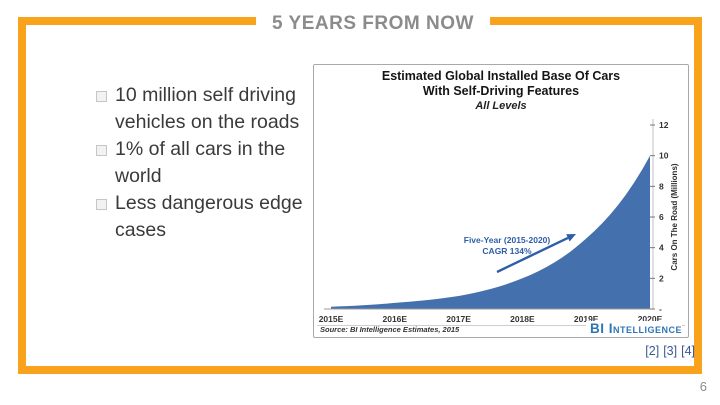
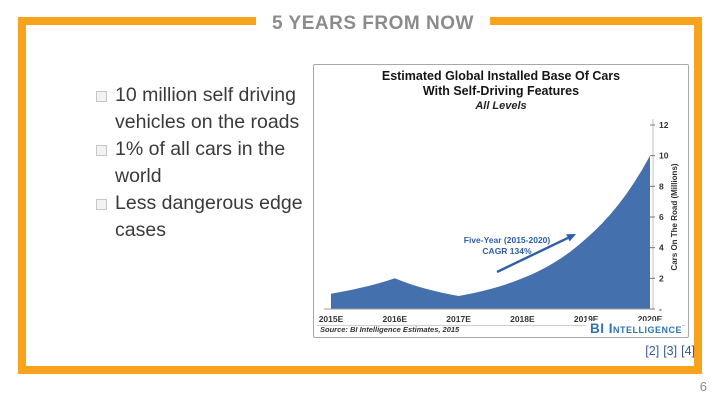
2015E: 0.1 -> 1.0
2016E: 0.4 -> 2.0
